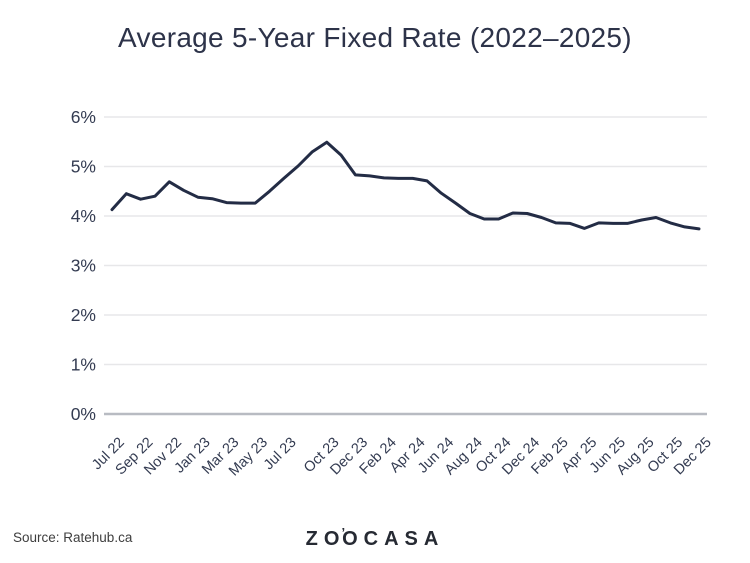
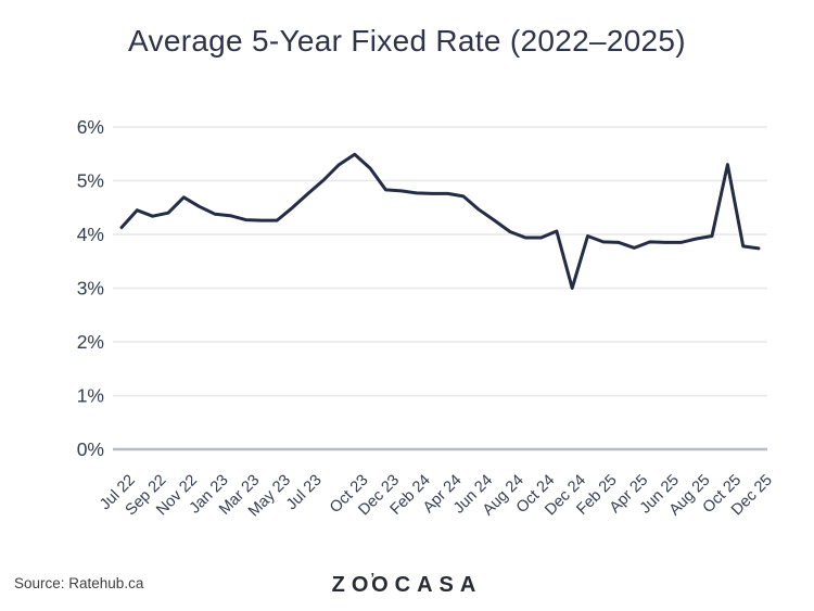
Dec 24: 4.0% -> 3.0%
Oct 25: 3.9% -> 5.3%
